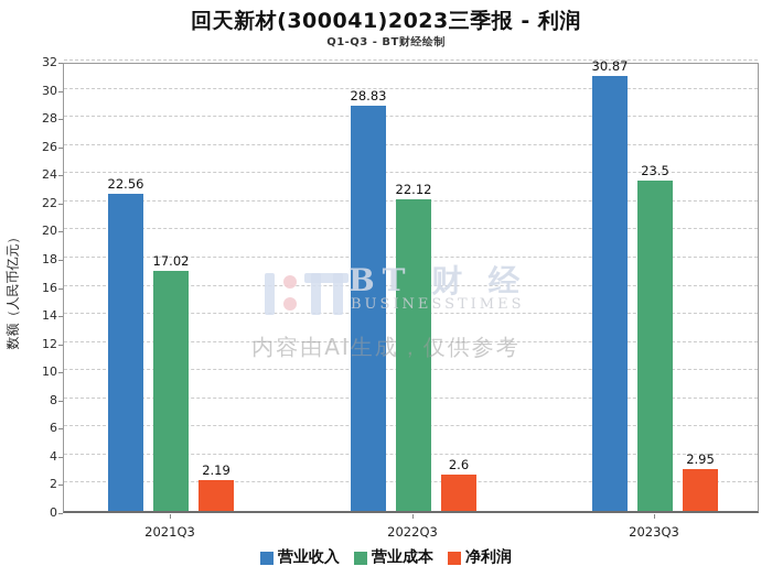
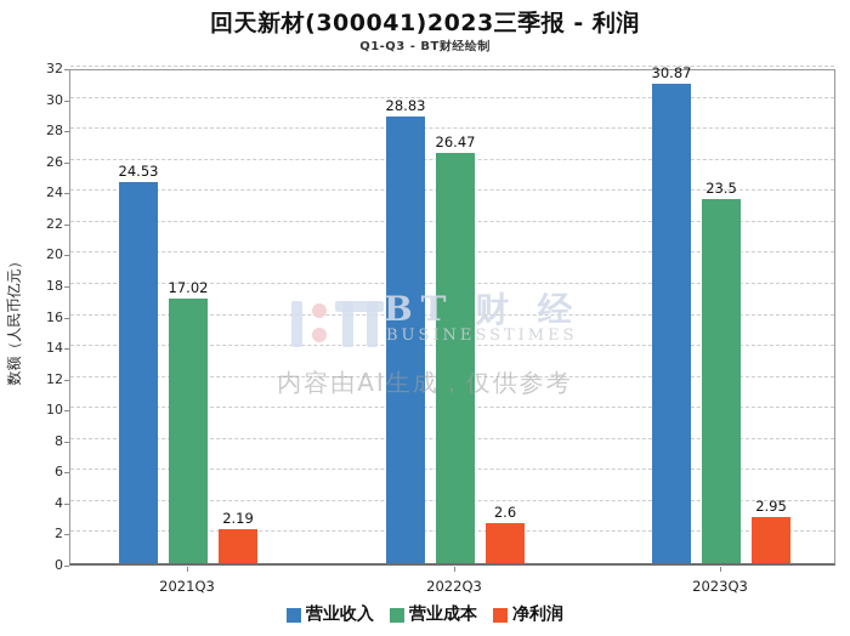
营业收入/2021Q3: 22.56 -> 24.53
营业成本/2022Q3: 22.12 -> 26.47
